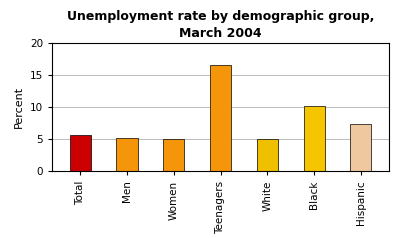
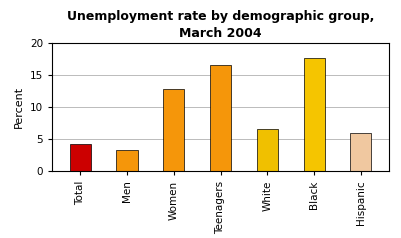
Total: 5.7 -> 4.2
Men: 5.2 -> 3.4
Women: 5.0 -> 12.8
White: 5.0 -> 6.6
Black: 10.1 -> 17.6
Hispanic: 7.4 -> 6.0
